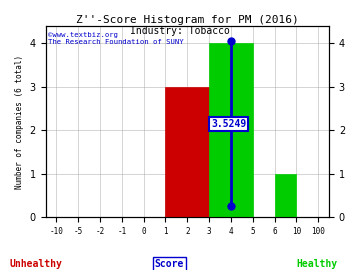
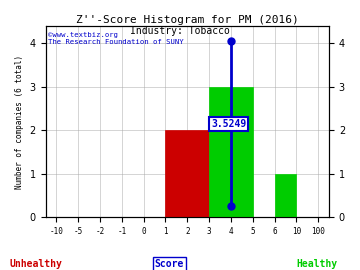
2: 3 -> 2
4: 4 -> 3
